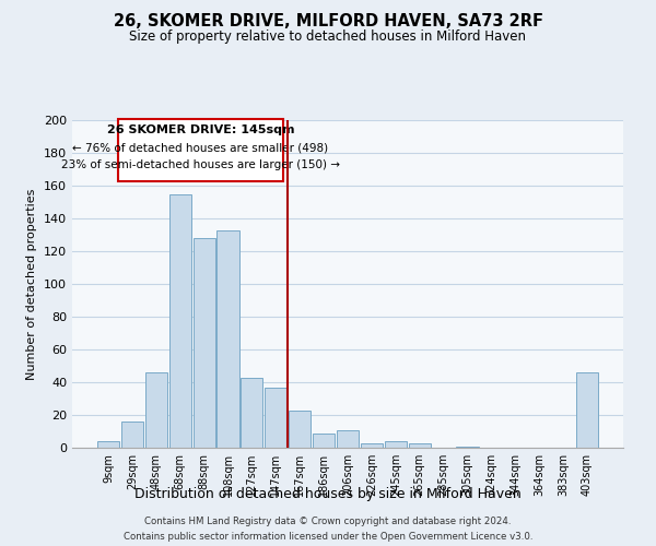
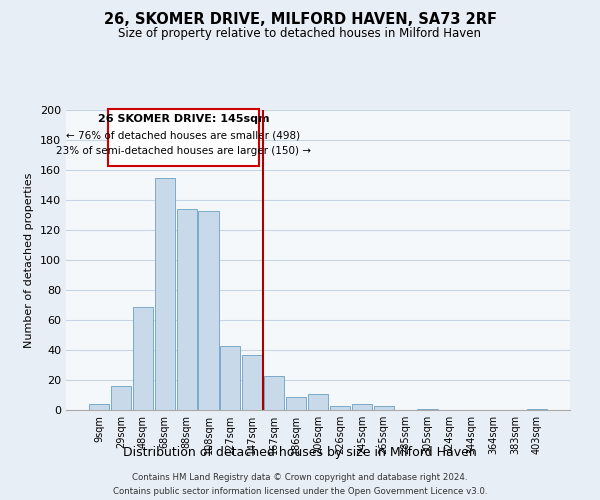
48sqm: 46 -> 69
88sqm: 128 -> 134
403sqm: 46 -> 1
